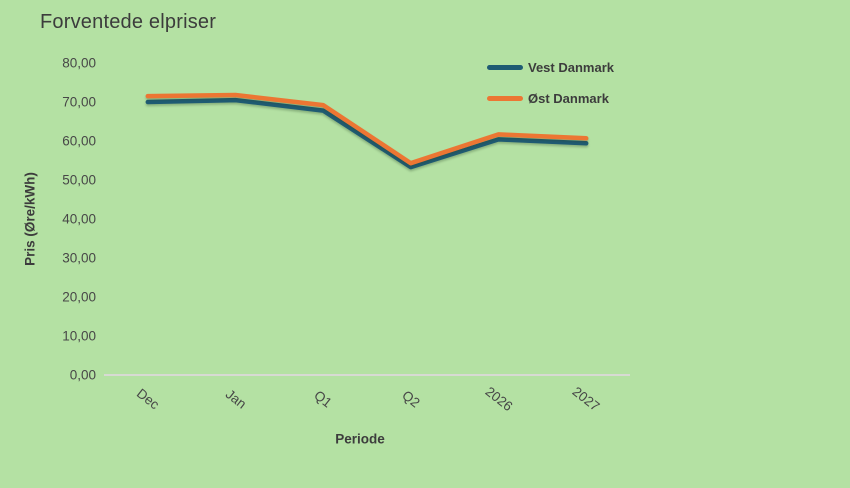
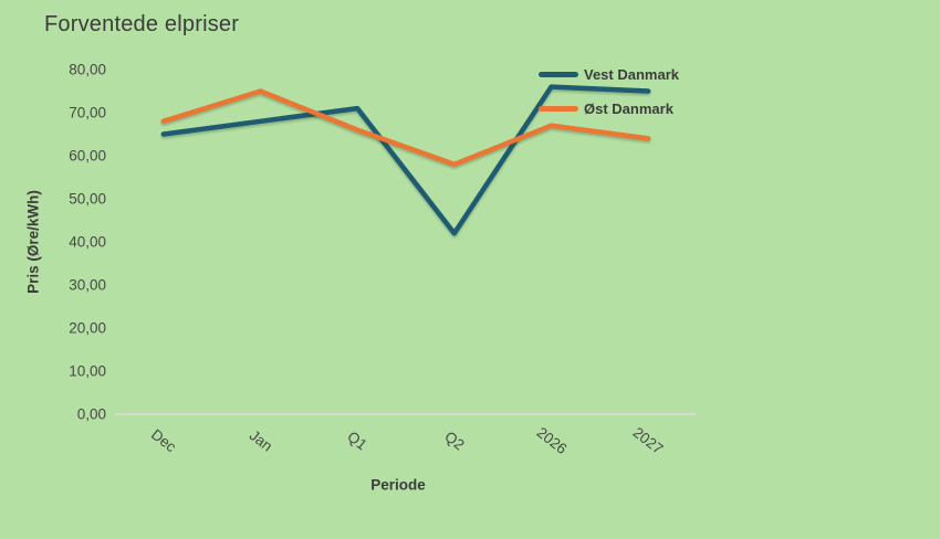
Vest Danmark/Dec: 70 -> 65
Øst Danmark/Dec: 72 -> 68
Vest Danmark/Jan: 70 -> 68
Øst Danmark/Jan: 72 -> 75
Vest Danmark/Q1: 68 -> 71
Øst Danmark/Q1: 69 -> 66
Vest Danmark/Q2: 53 -> 42
Øst Danmark/Q2: 54 -> 58
Vest Danmark/2026: 60 -> 76
Øst Danmark/2026: 62 -> 67
Vest Danmark/2027: 59 -> 75
Øst Danmark/2027: 61 -> 64
